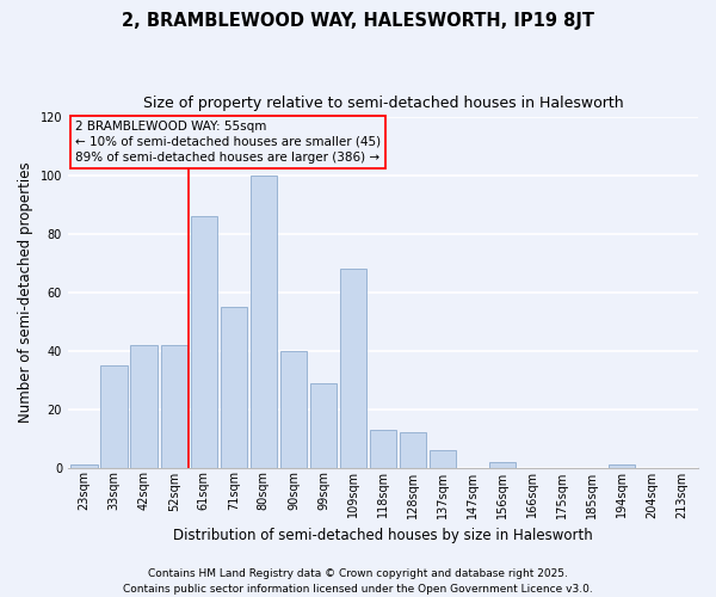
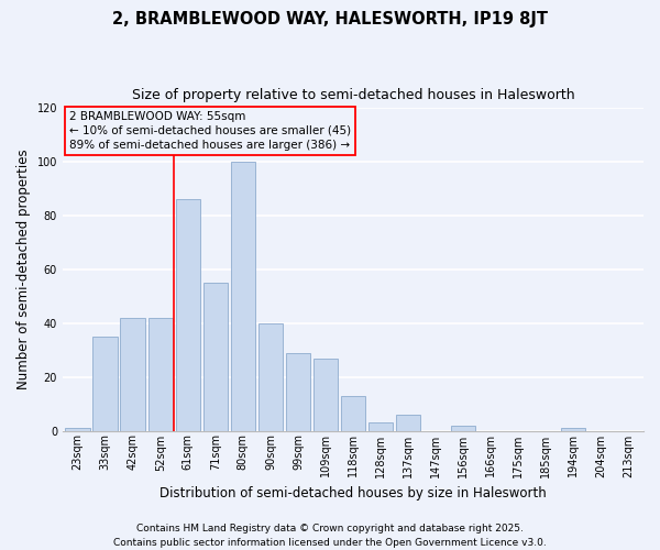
109sqm: 68 -> 27
128sqm: 12 -> 3
